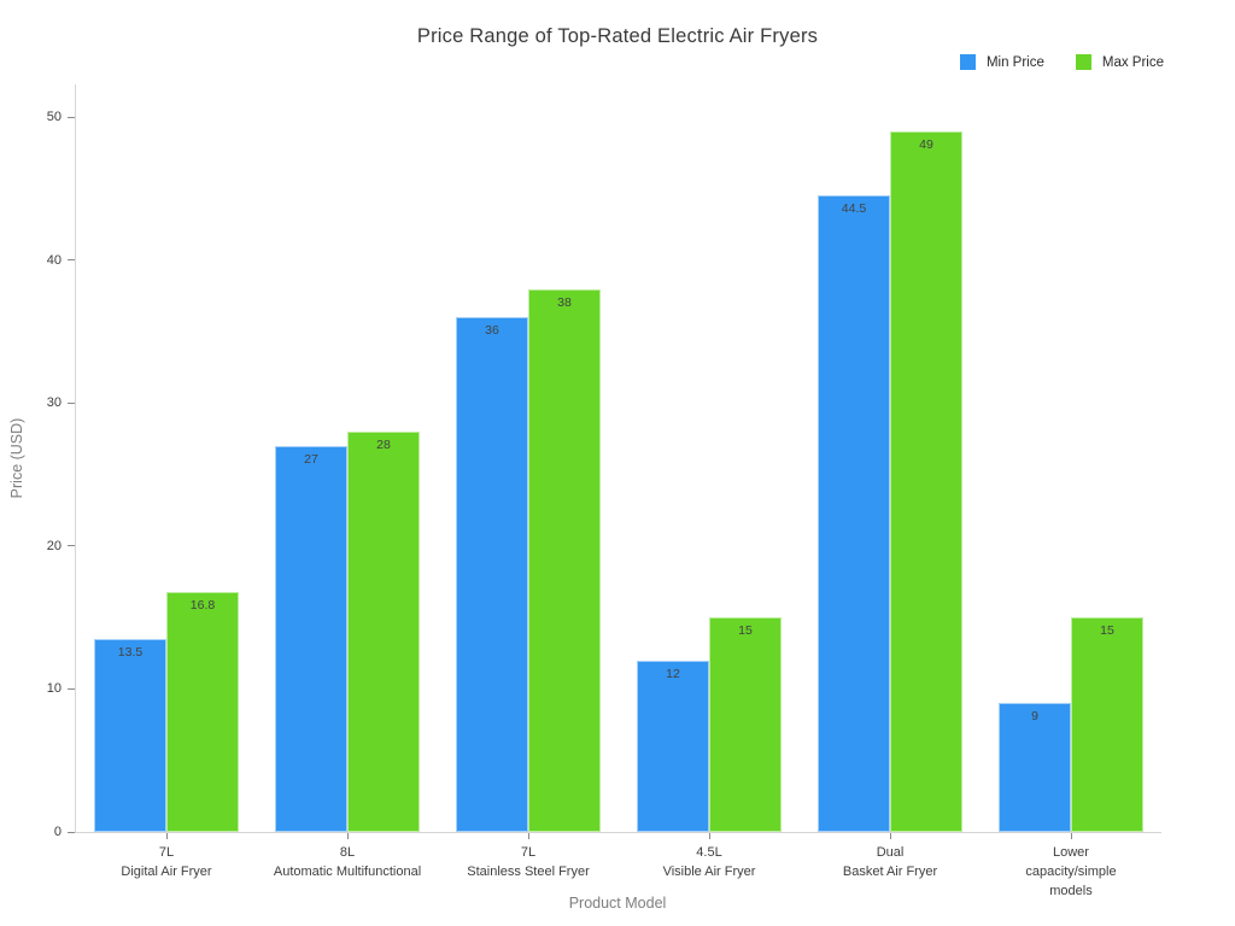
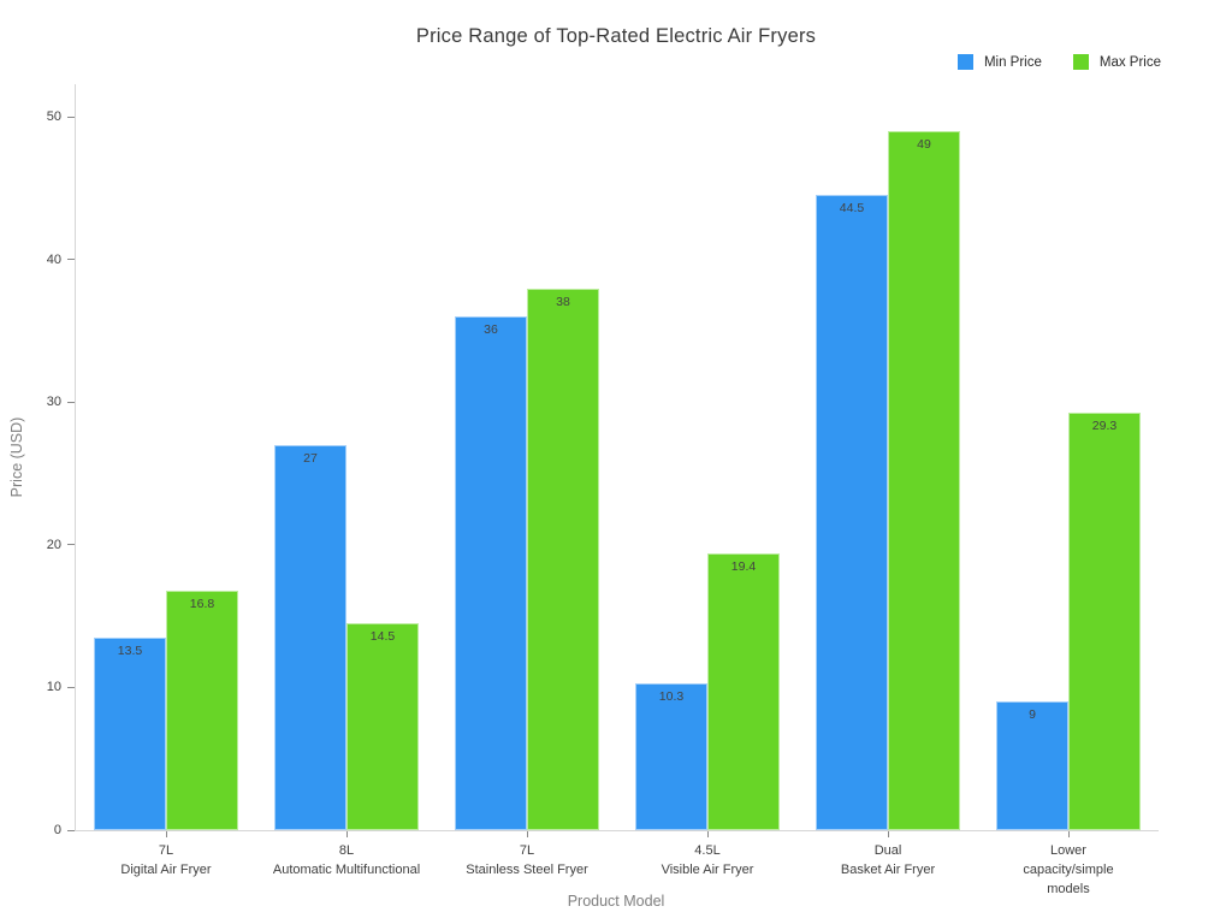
Max Price/8L Automatic Multifunctional: 28 -> 14.5
Min Price/4.5L Visible Air Fryer: 12 -> 10.3
Max Price/4.5L Visible Air Fryer: 15 -> 19.4
Max Price/Lower capacity/simple models: 15 -> 29.3
